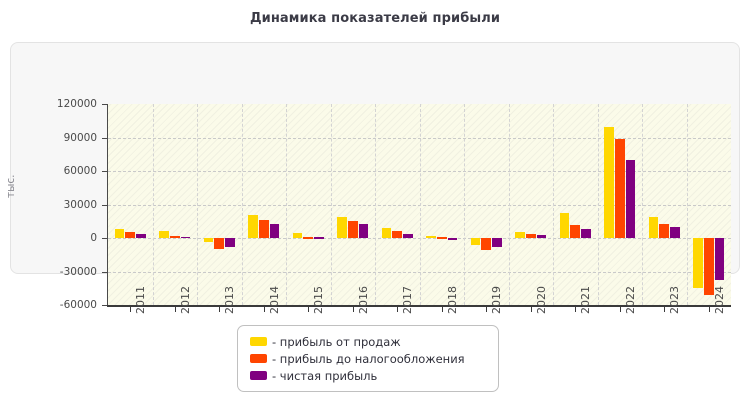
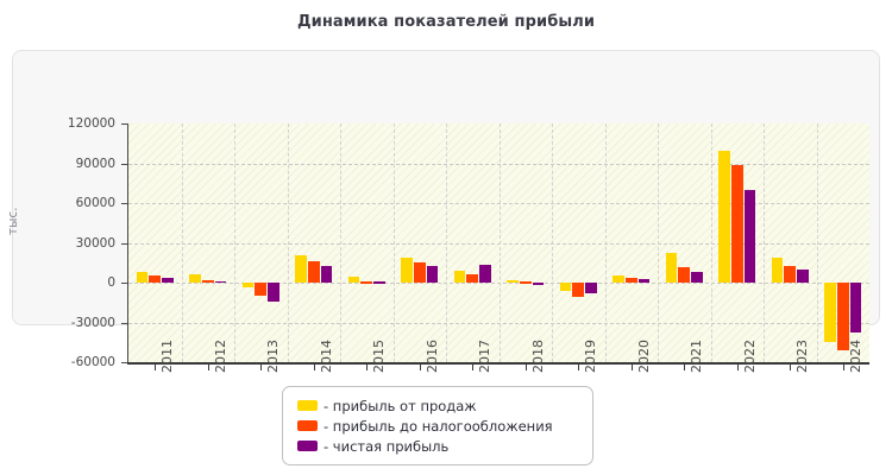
- чистая прибыль/2013: -8000 -> -14000
- чистая прибыль/2017: 4000 -> 13000
